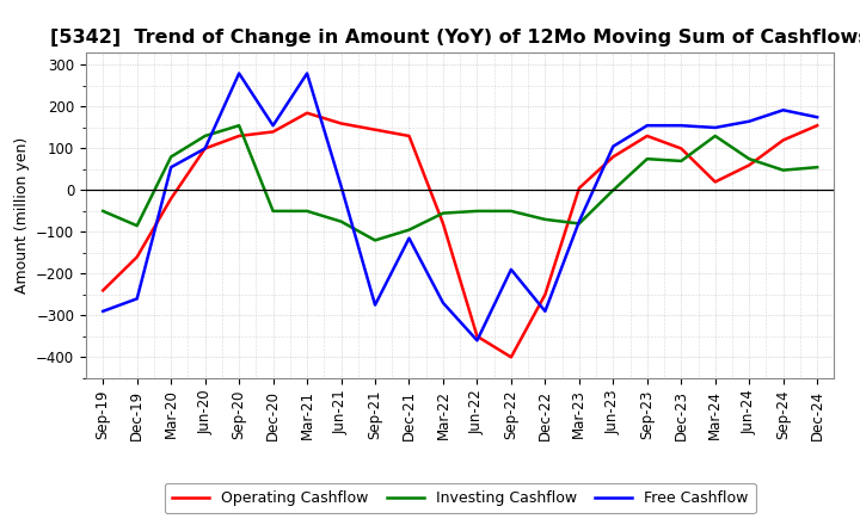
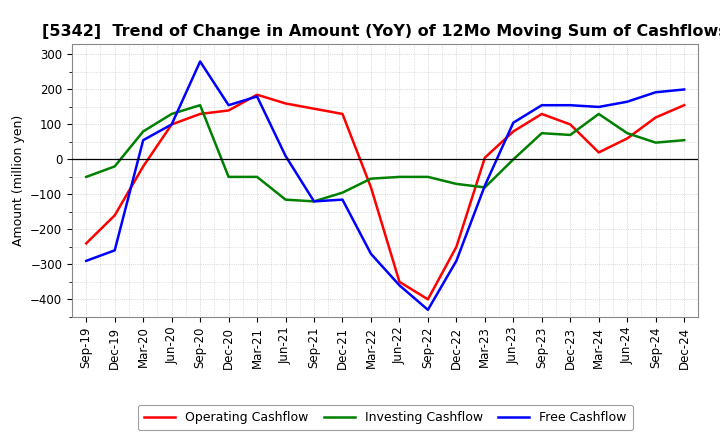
Investing Cashflow/Dec-19: -85 -> -20
Free Cashflow/Mar-21: 280 -> 180
Investing Cashflow/Jun-21: -75 -> -115
Free Cashflow/Sep-21: -275 -> -120
Free Cashflow/Sep-22: -190 -> -430
Free Cashflow/Dec-24: 175 -> 200
